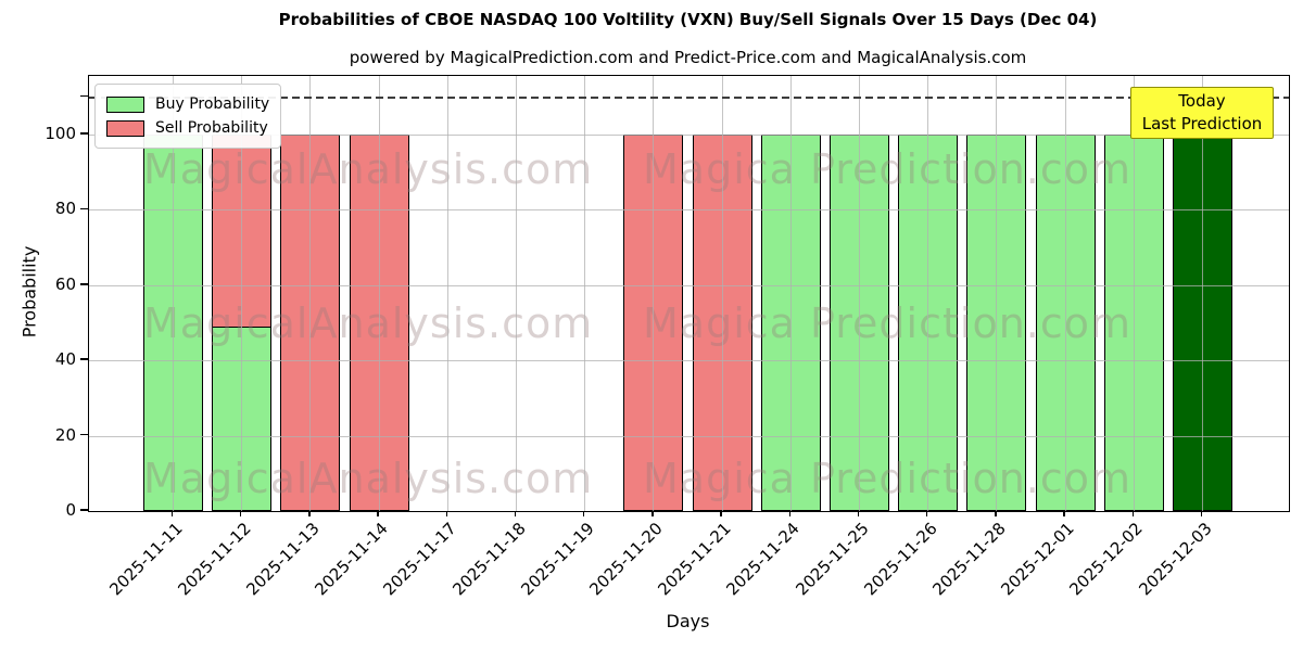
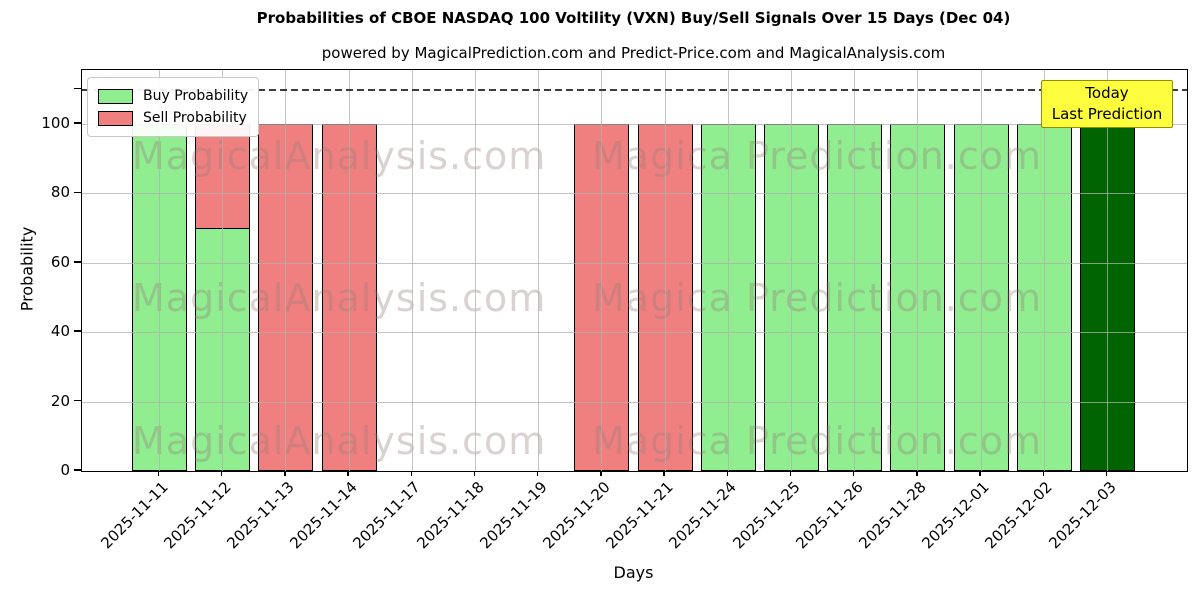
Buy Probability/2025-11-12: 49 -> 70
